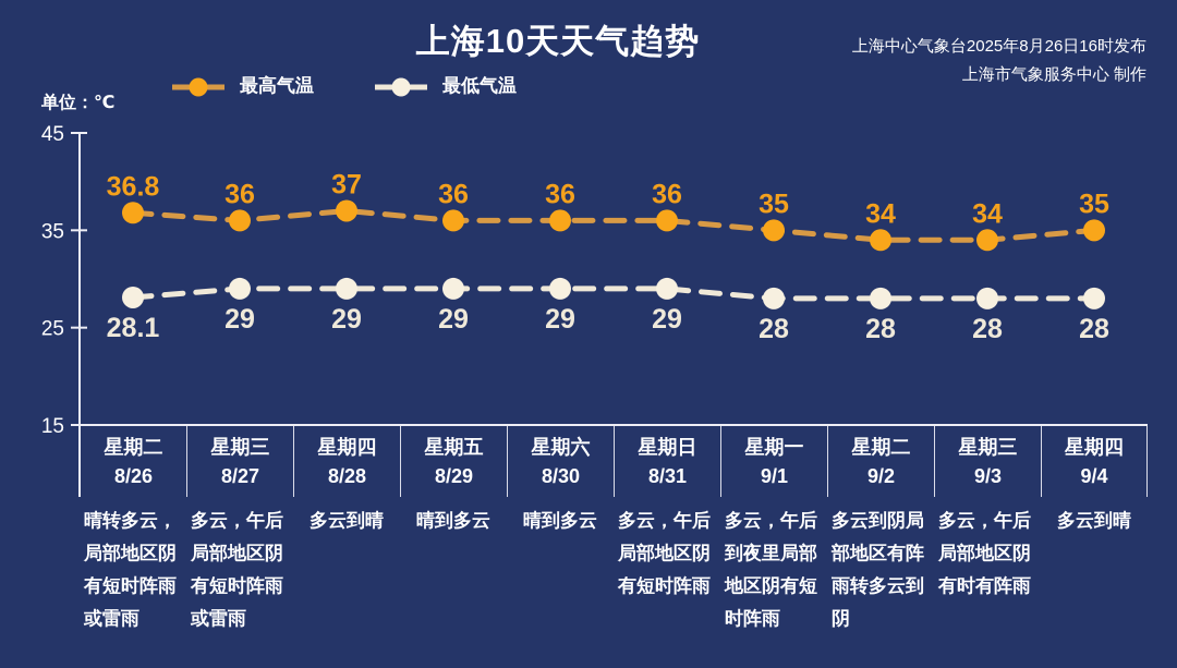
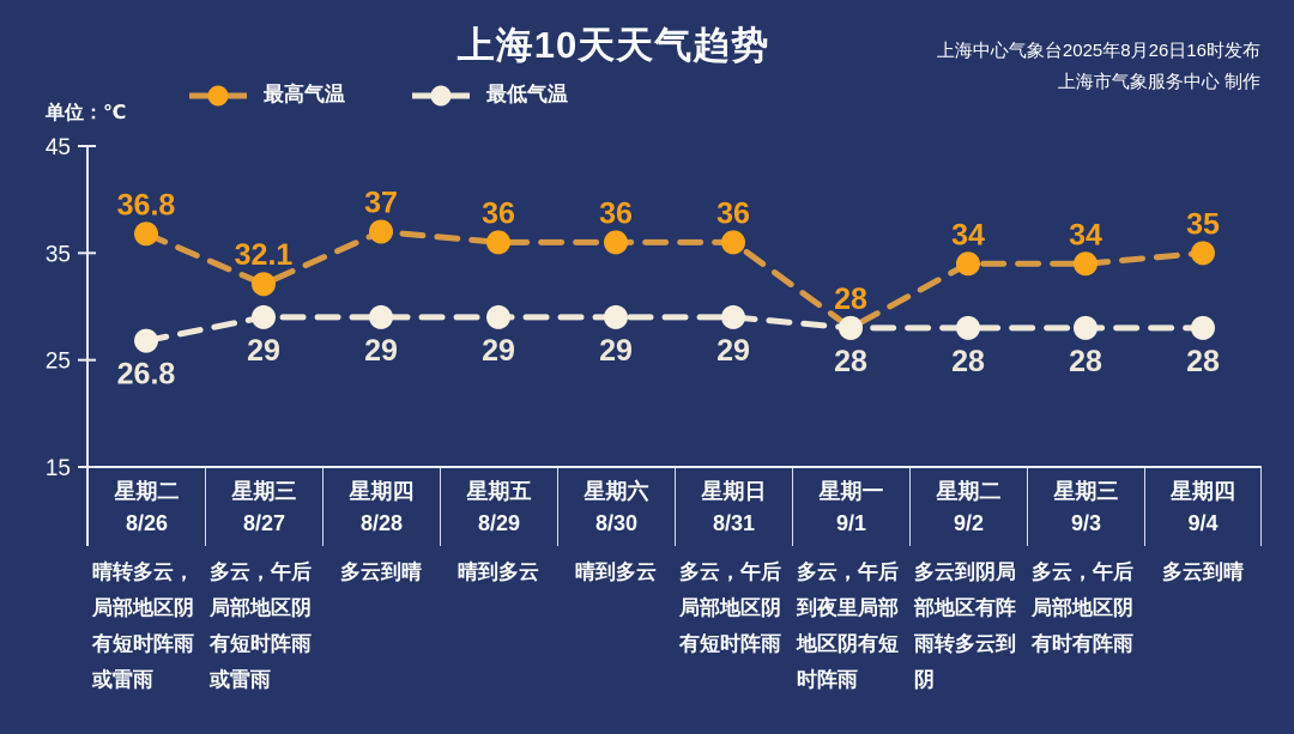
最低气温/8/26: 28.1 -> 26.8
最高气温/8/27: 36 -> 32.1
最高气温/9/1: 35 -> 28
